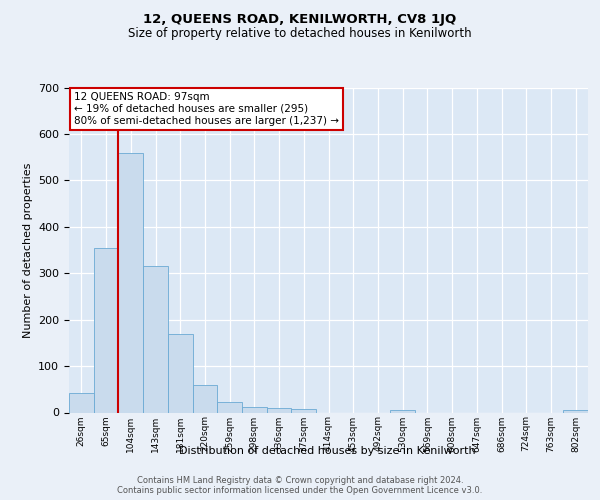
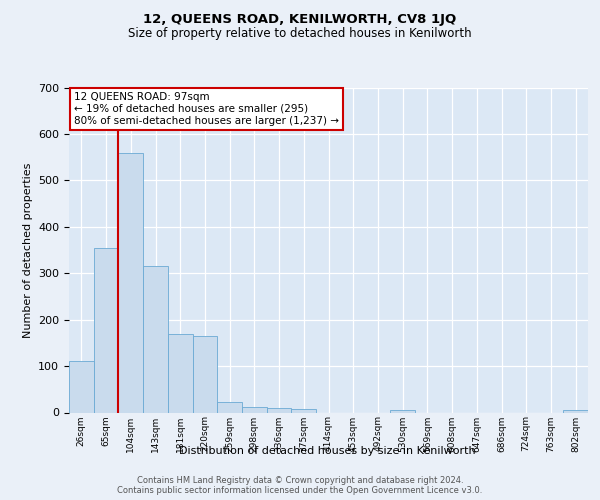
26sqm: 43 -> 110
220sqm: 60 -> 165
